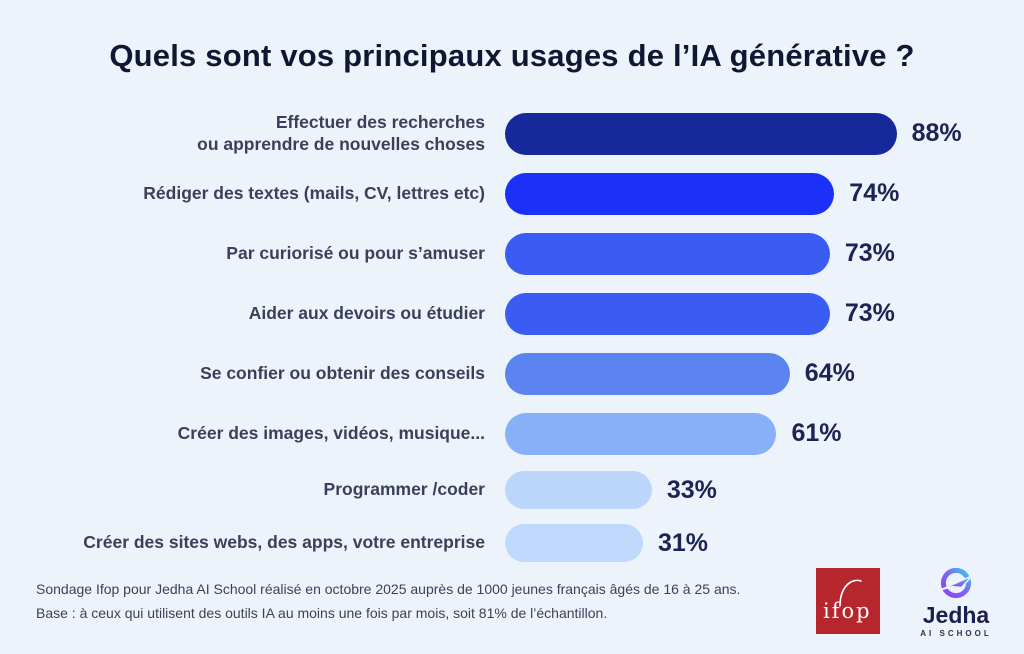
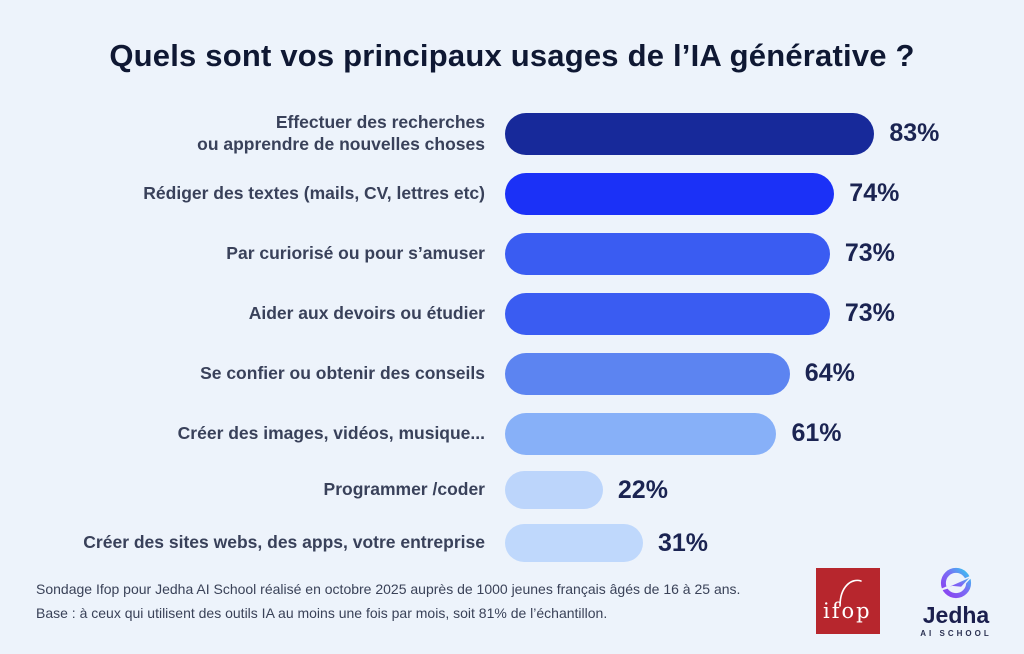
Effectuer des recherches ou apprendre de nouvelles choses: 88% -> 83%
Programmer /coder: 33% -> 22%
